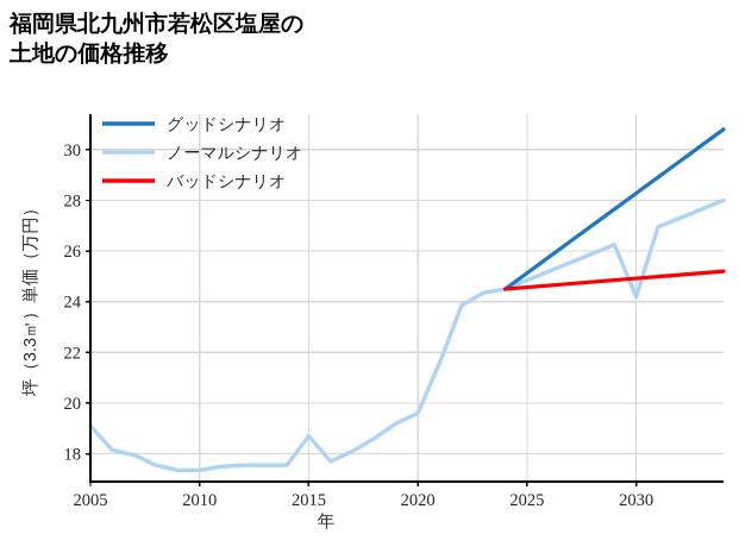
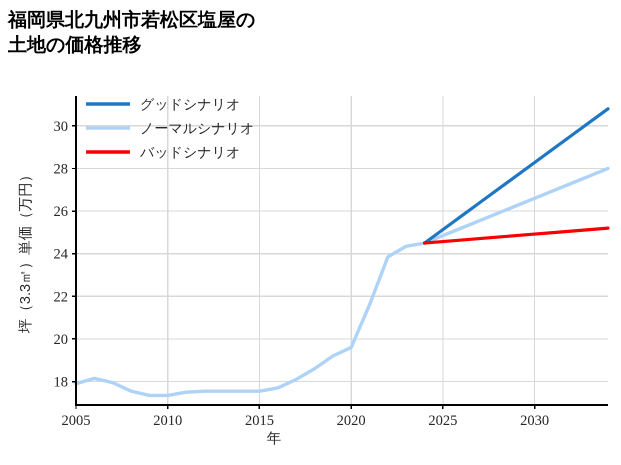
ノーマルシナリオ/2005: 19.1 -> 17.9
ノーマルシナリオ/2015: 18.7 -> 17.6
ノーマルシナリオ/2030: 24.2 -> 26.6
